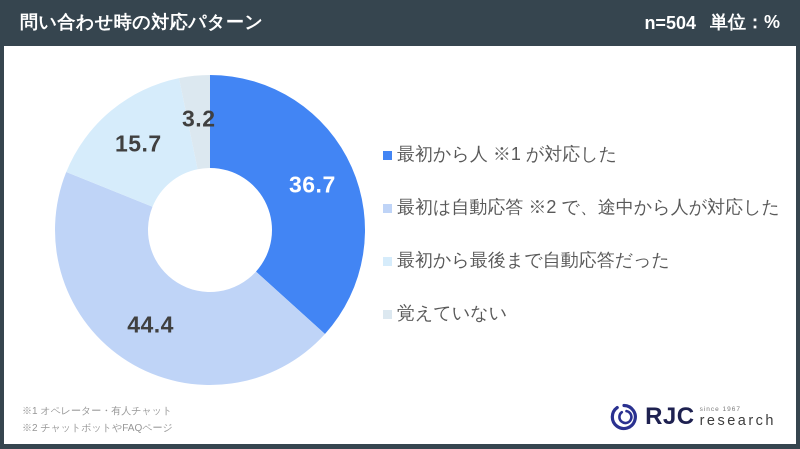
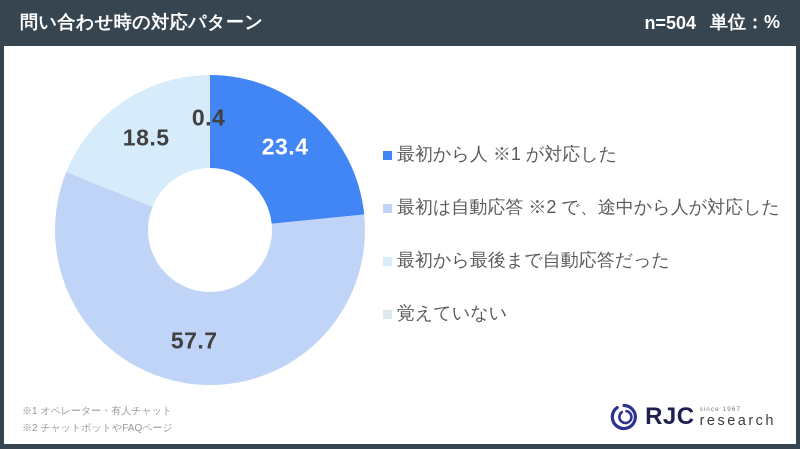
最初から人 ※1 が対応した: 36.7 -> 23.4
最初は自動応答 ※2 で、途中から人が対応した: 44.4 -> 57.7
最初から最後まで自動応答だった: 15.7 -> 18.5
覚えていない: 3.2 -> 0.4
